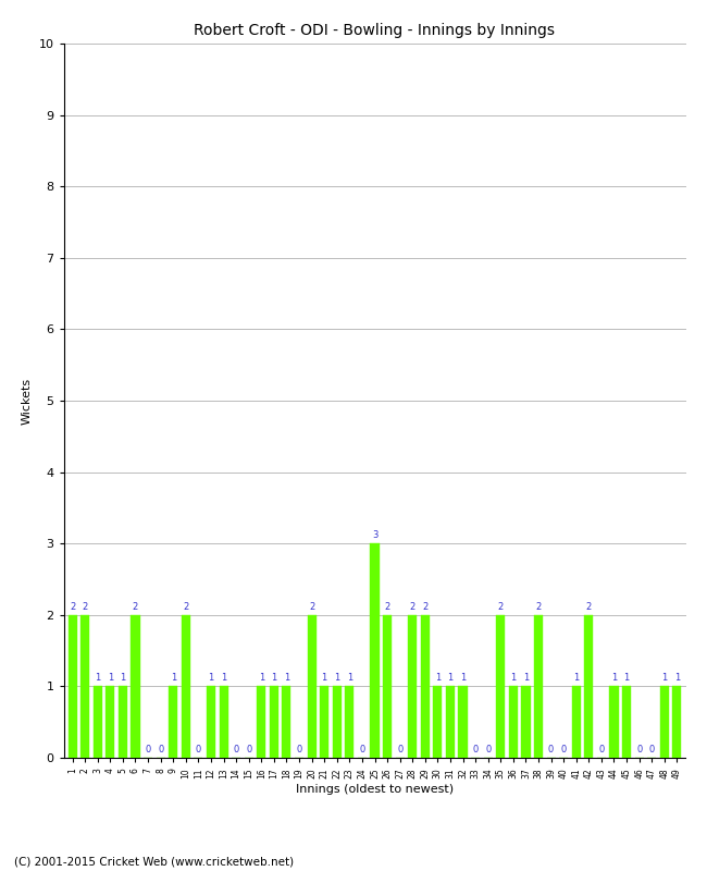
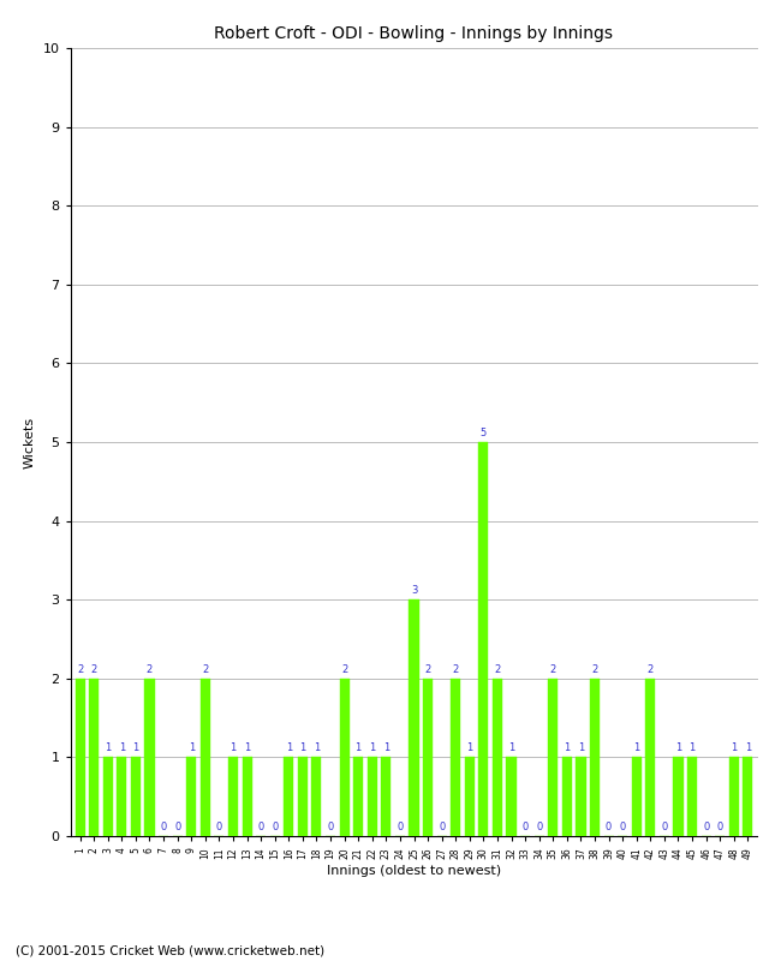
29: 2 -> 1
30: 1 -> 5
31: 1 -> 2
